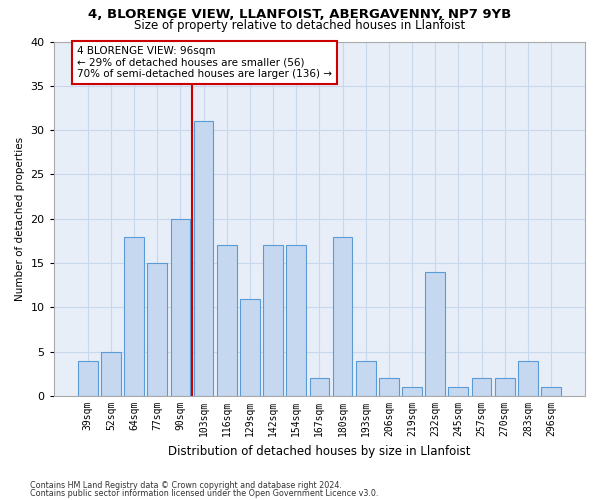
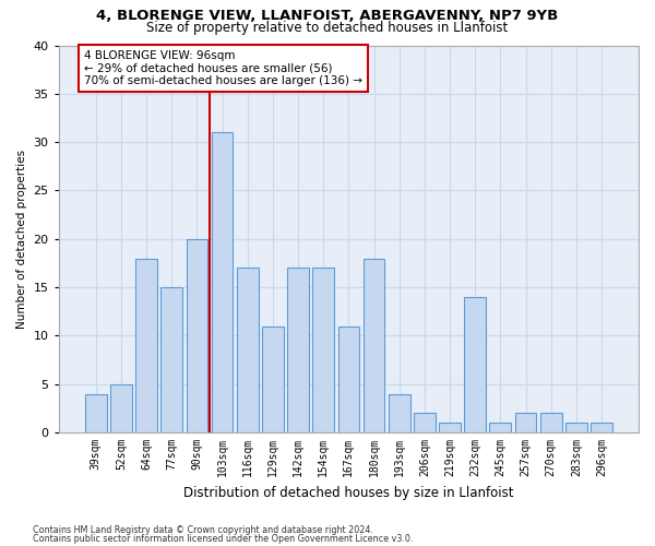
167sqm: 2 -> 11
283sqm: 4 -> 1
